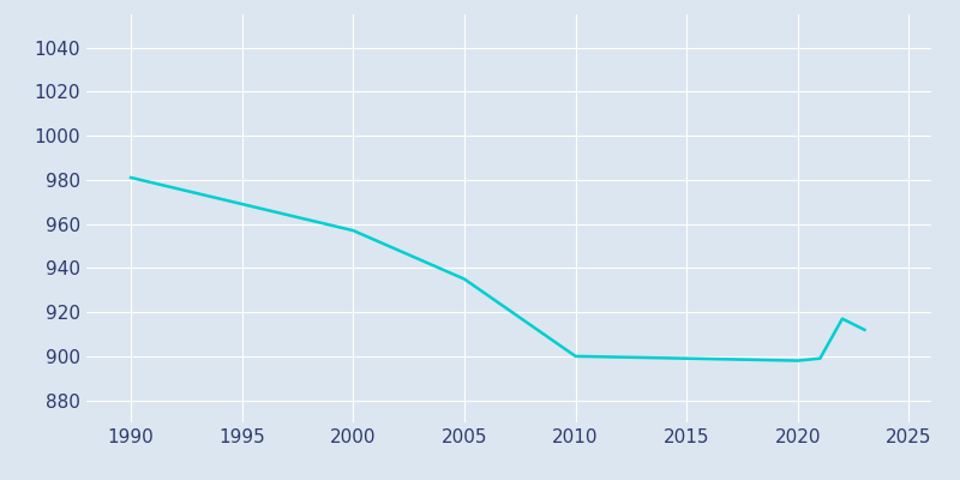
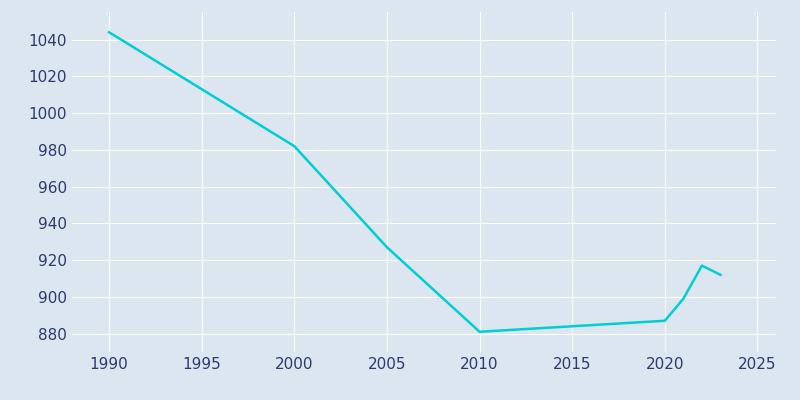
1990: 981 -> 1044
2000: 957 -> 982
2005: 935 -> 927
2010: 900 -> 881
2015: 899 -> 884
2020: 898 -> 887
